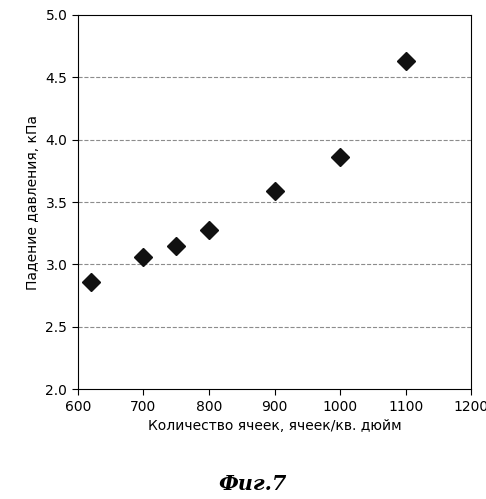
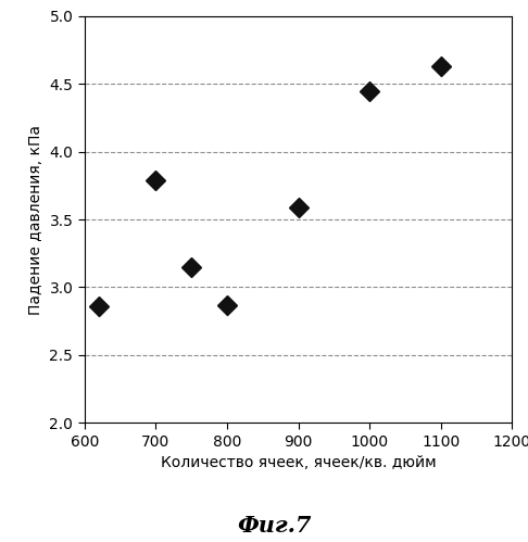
700: 3.06 -> 3.79
800: 3.28 -> 2.87
1000: 3.86 -> 4.45
